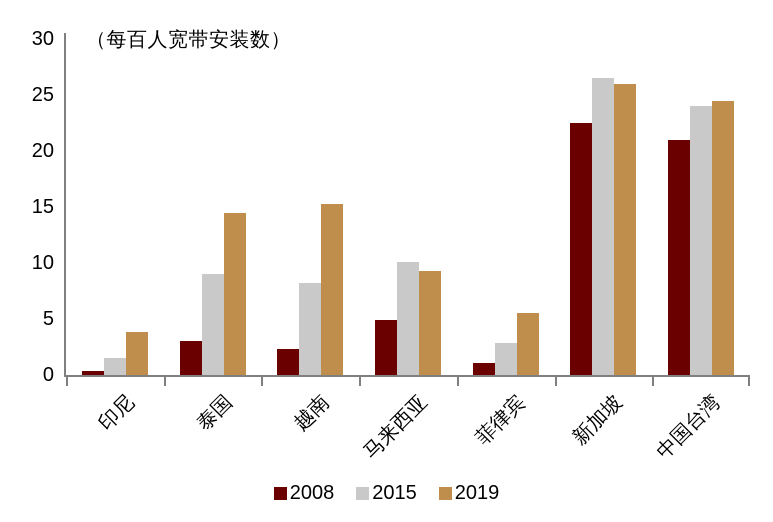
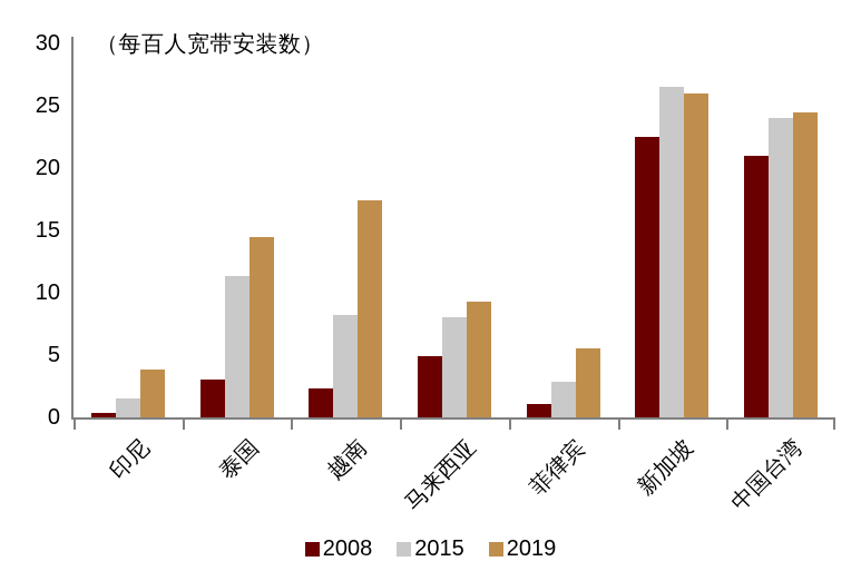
2015/泰国: 9.0 -> 11.3
2019/越南: 15.3 -> 17.4
2015/马来西亚: 10.1 -> 8.0
